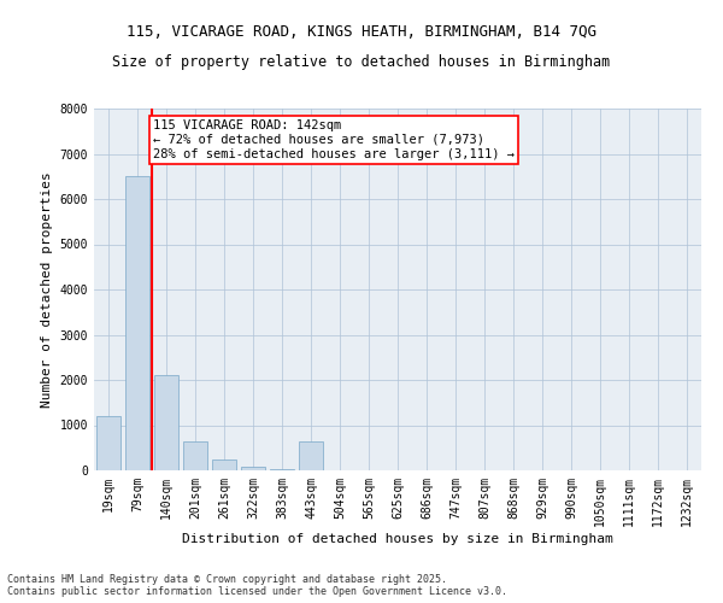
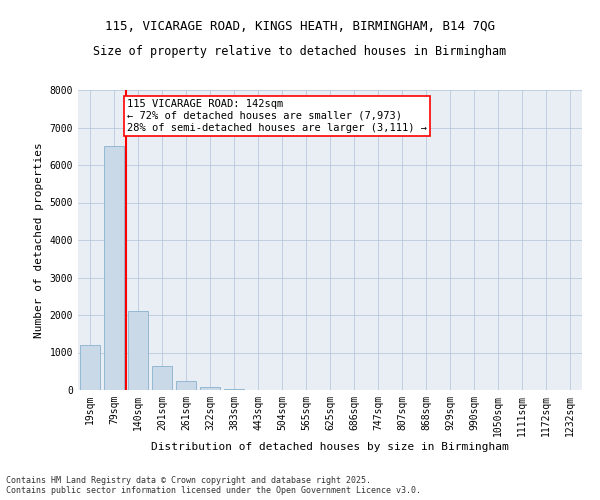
443sqm: 650 -> 0
